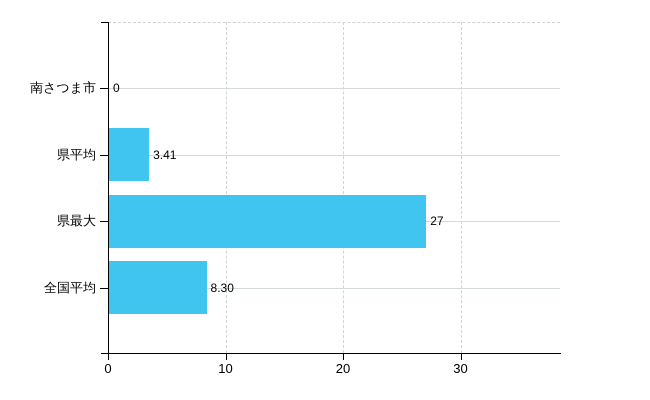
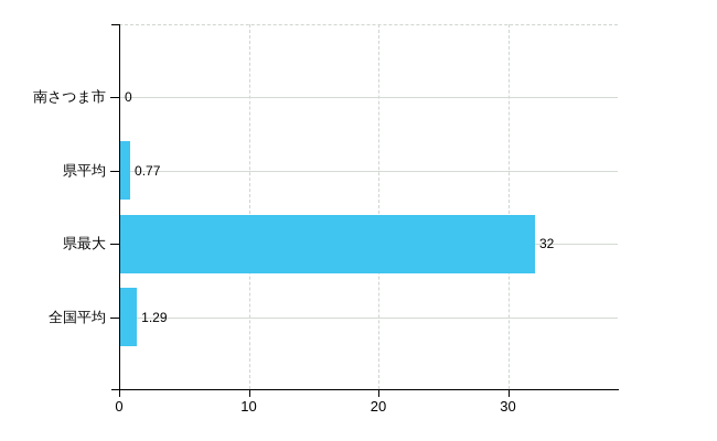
県平均: 3.41 -> 0.77
県最大: 27 -> 32
全国平均: 8.30 -> 1.29
